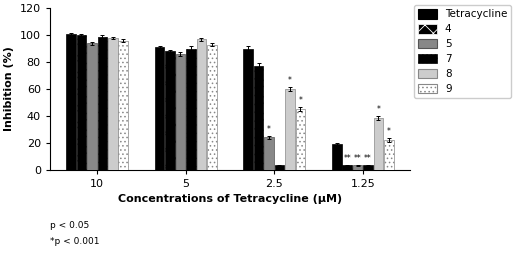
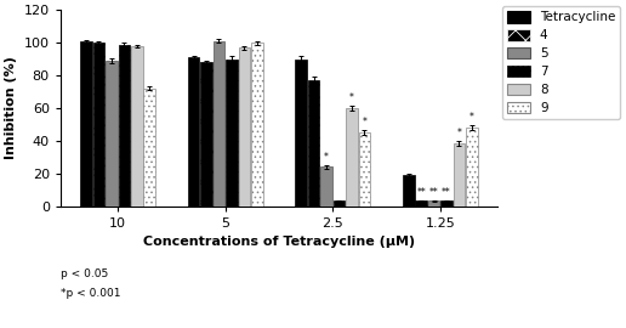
5/10: 94 -> 89
9/10: 96 -> 72
5/5: 86 -> 101
9/5: 93 -> 100
9/1.25: 22 -> 48
